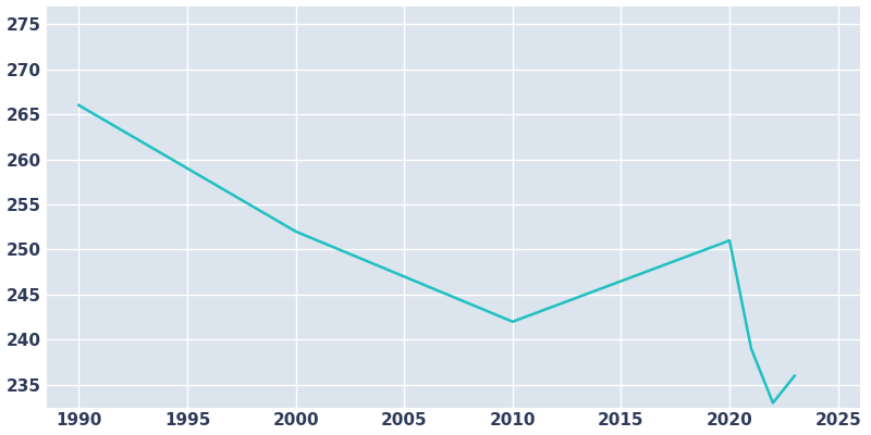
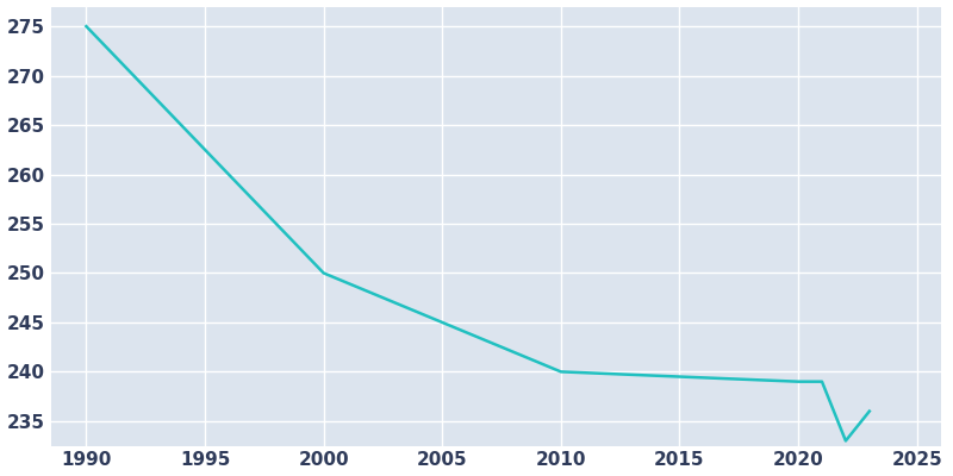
1990: 266 -> 275
2000: 252 -> 250
2010: 242 -> 240
2020: 251 -> 239
